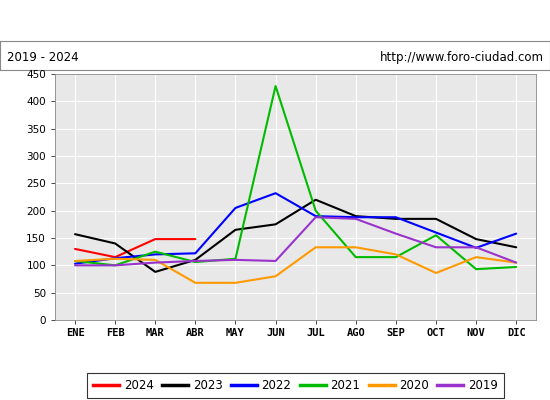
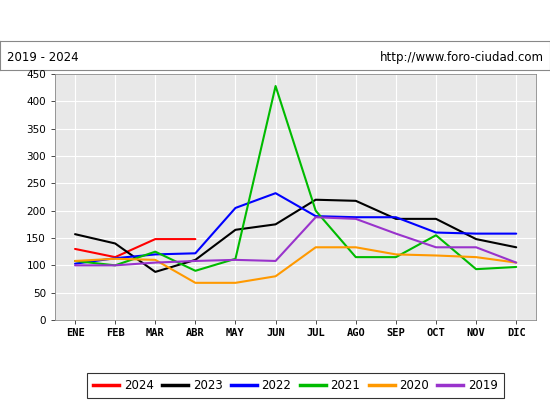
2021/ABR: 106 -> 90
2023/AGO: 190 -> 218
2020/OCT: 86 -> 118
2022/NOV: 132 -> 158
